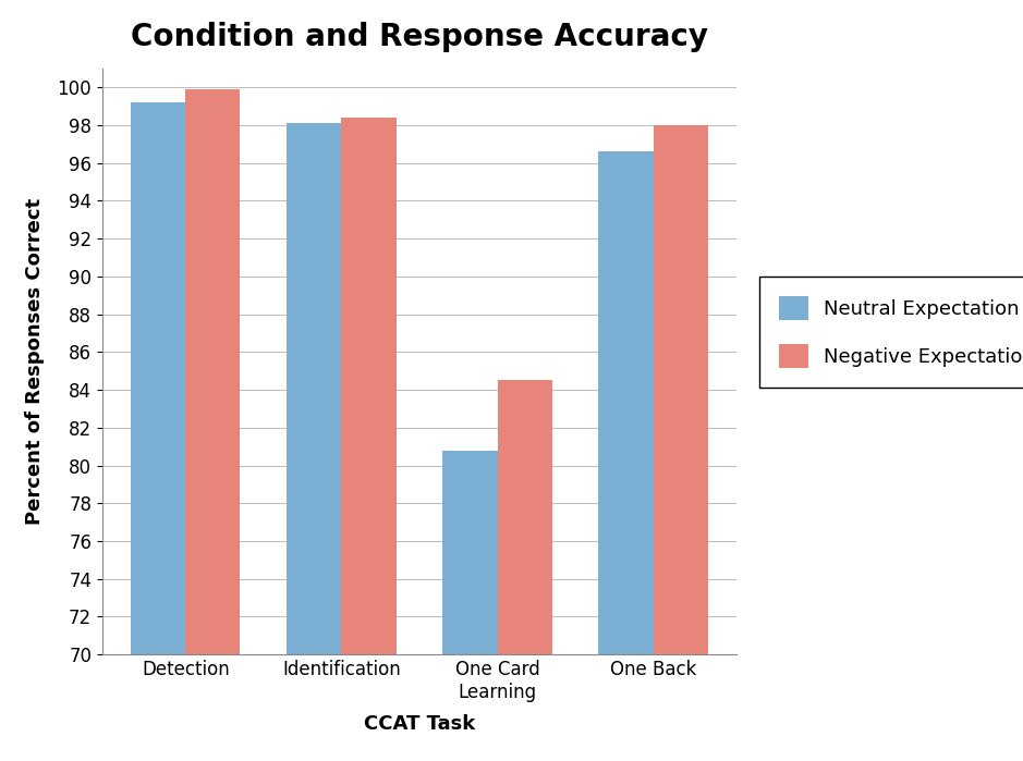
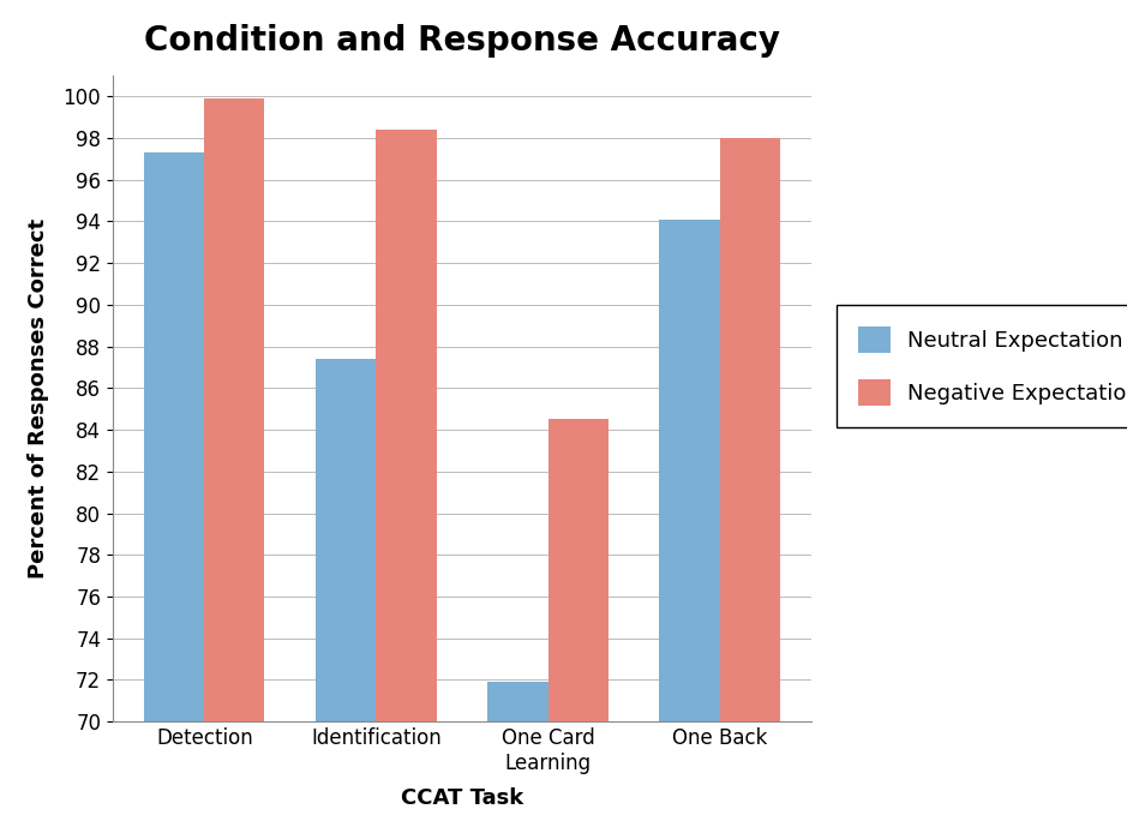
Neutral Expectation/Detection: 99.2 -> 97.3
Neutral Expectation/Identification: 98.1 -> 87.4
Neutral Expectation/One Card Learning: 80.8 -> 71.9
Neutral Expectation/One Back: 96.6 -> 94.1
